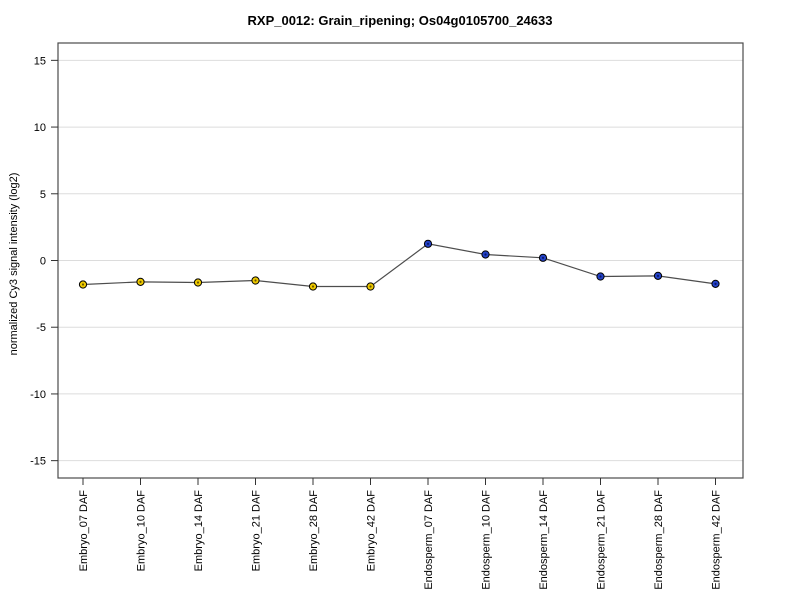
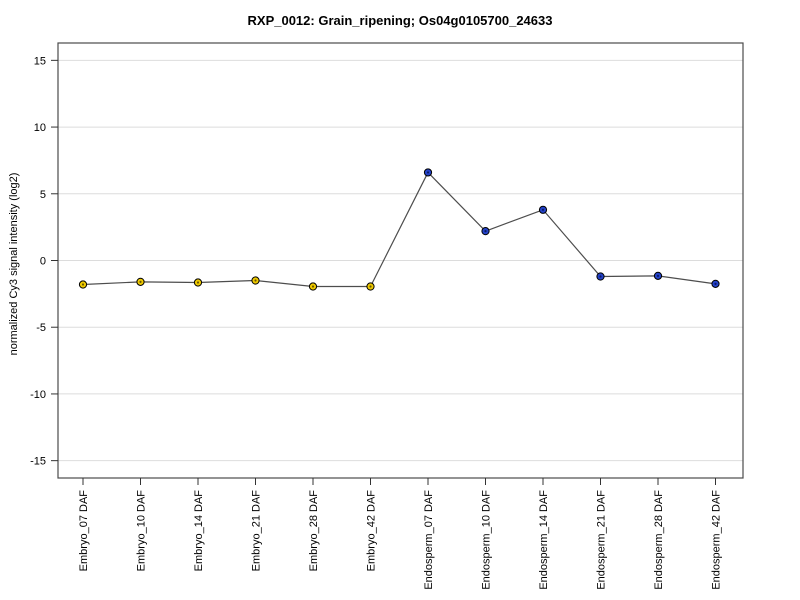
Endosperm_07 DAF: 1.2 -> 6.6
Endosperm_10 DAF: 0.5 -> 2.2
Endosperm_14 DAF: 0.2 -> 3.8
